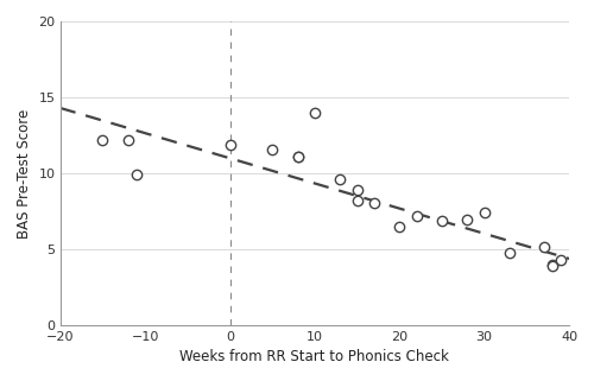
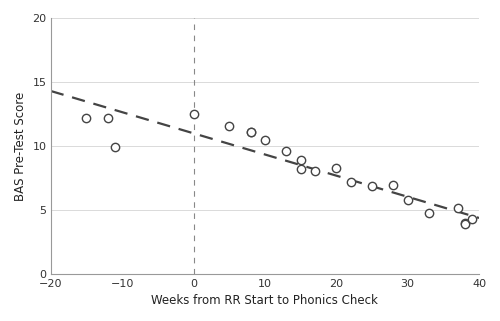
0: 11.9 -> 12.5
10: 14.0 -> 10.5
20: 6.5 -> 8.3
30: 7.4 -> 5.8
